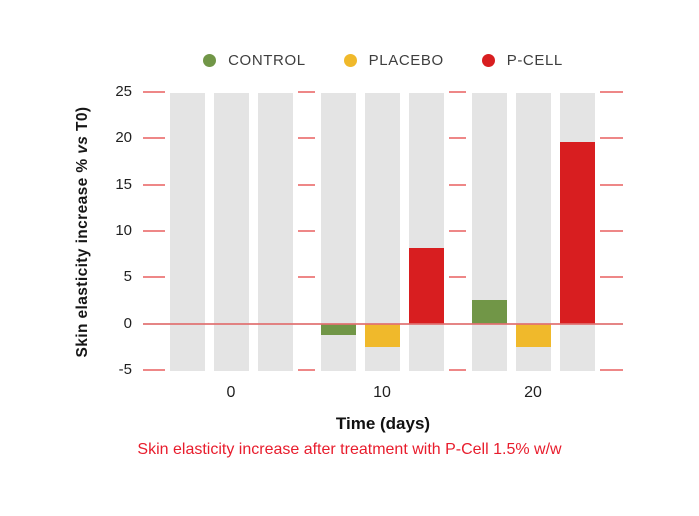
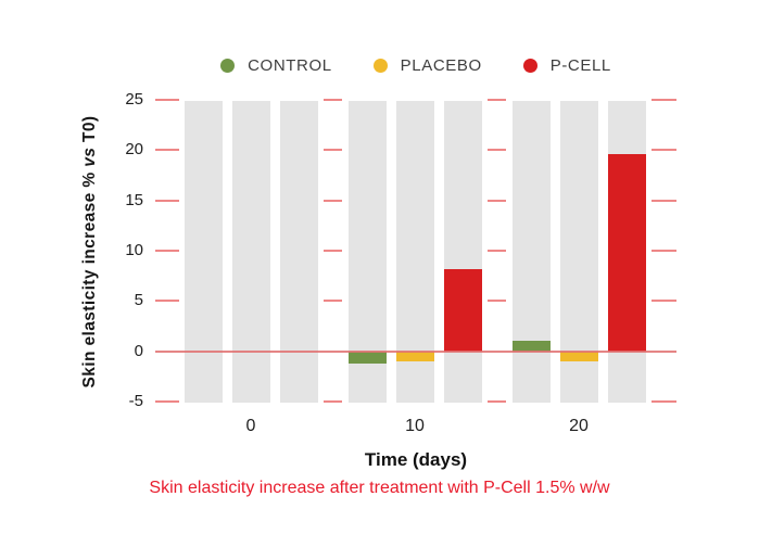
PLACEBO/10: -2 -> -1
CONTROL/20: 3 -> 1
PLACEBO/20: -2 -> -1
